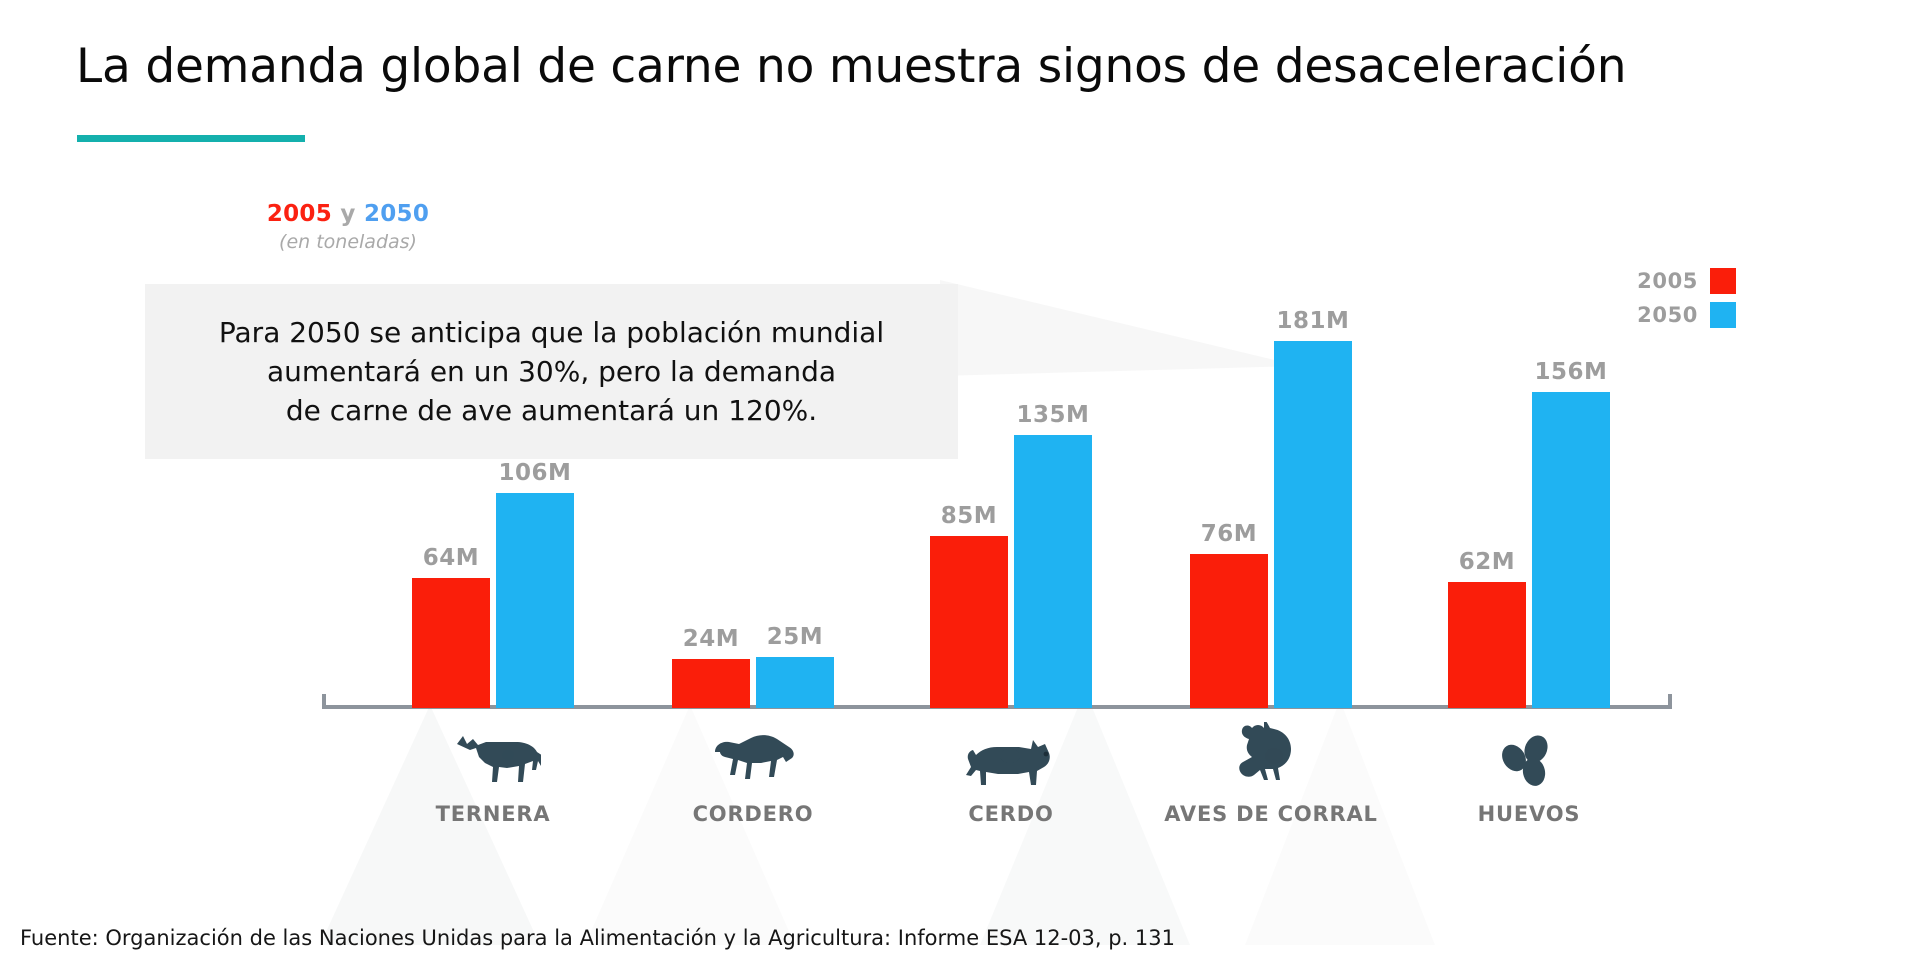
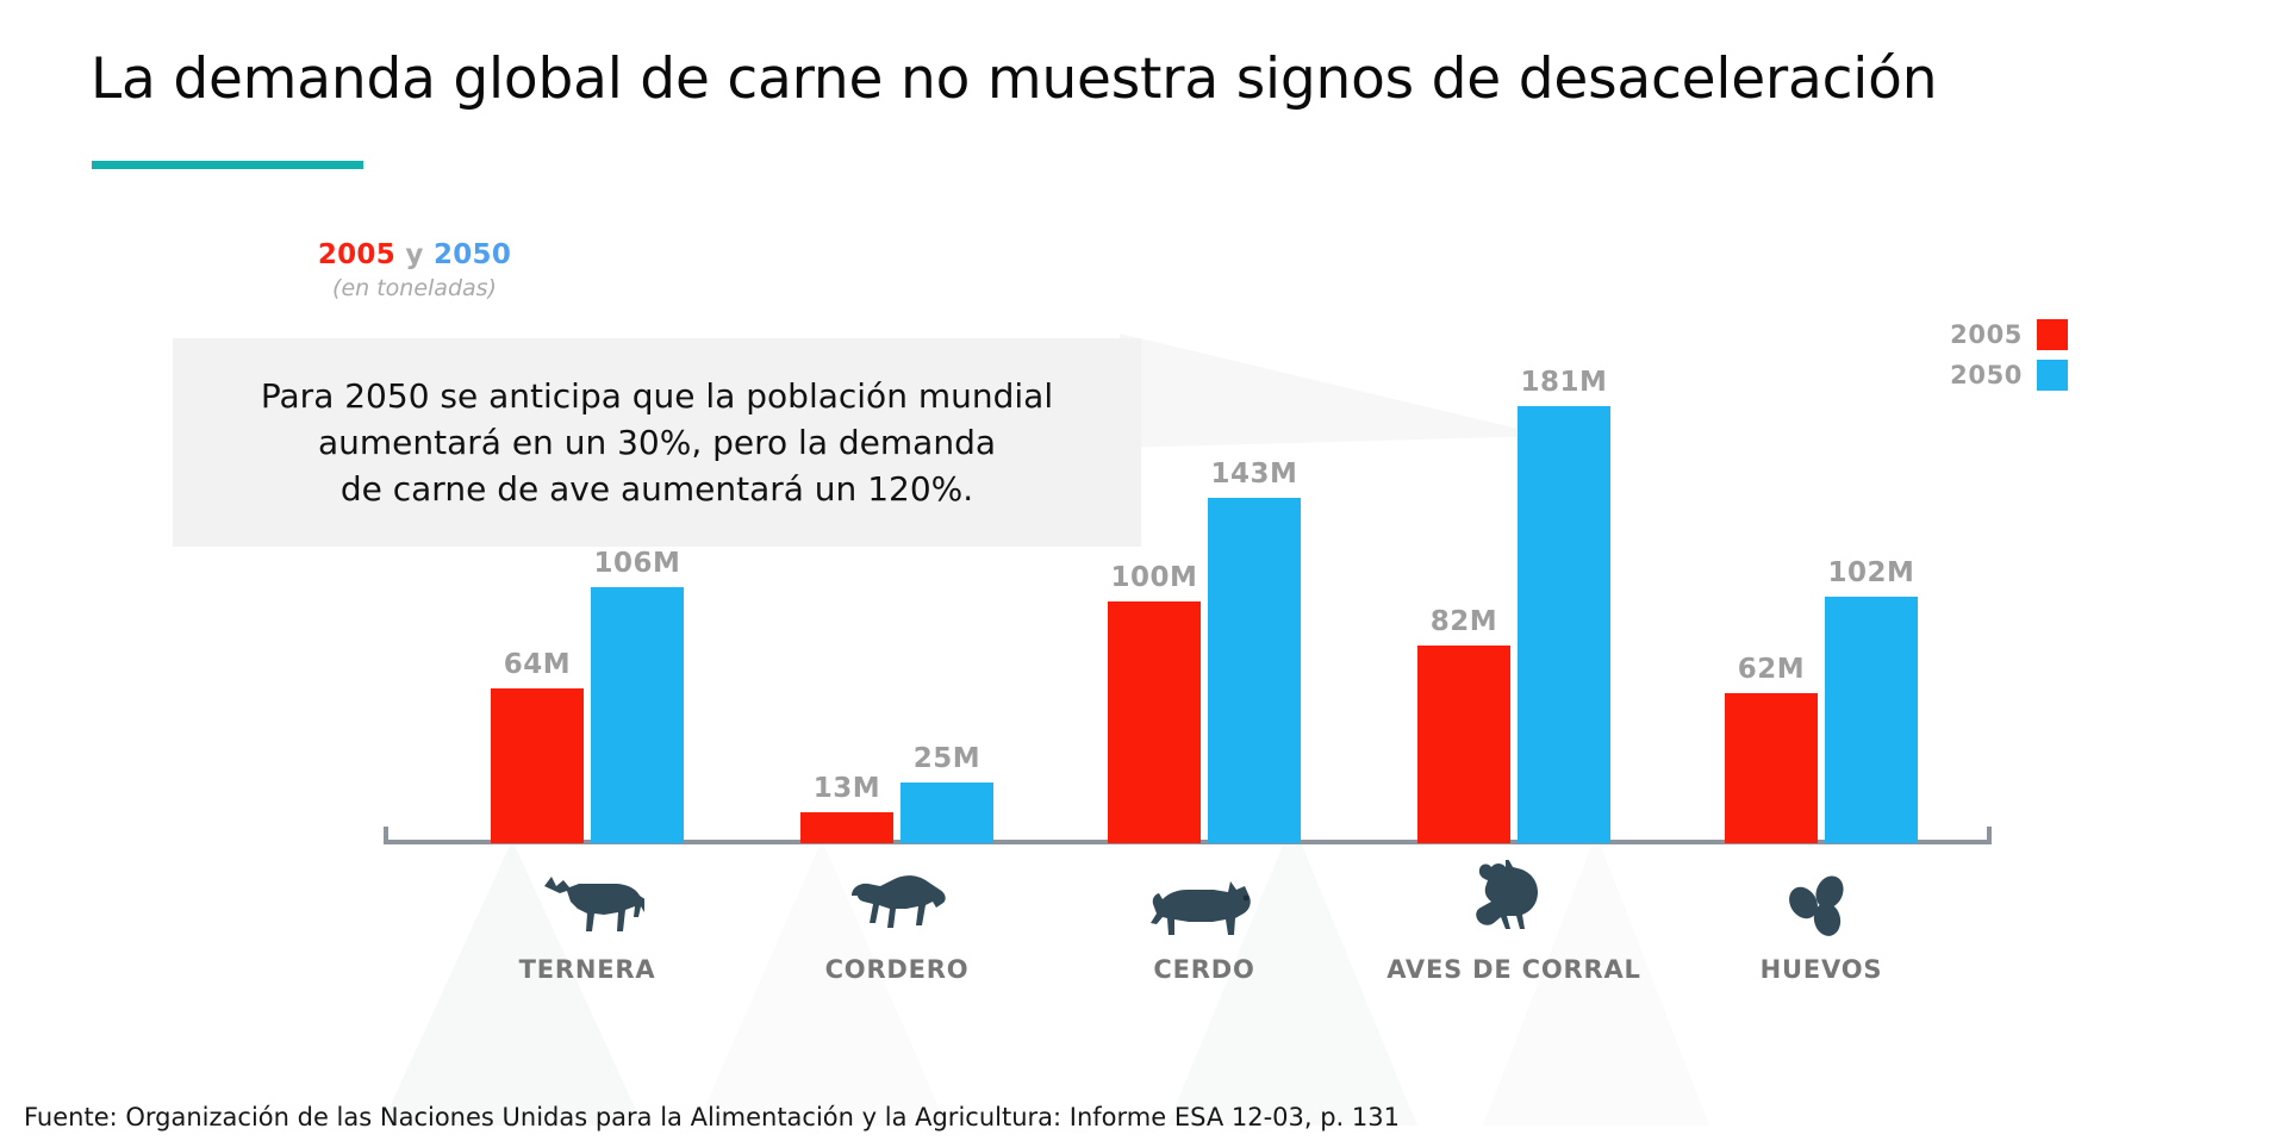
2005/CORDERO: 24M -> 13M
2005/CERDO: 85M -> 100M
2050/CERDO: 135M -> 143M
2005/AVES DE CORRAL: 76M -> 82M
2050/HUEVOS: 156M -> 102M
